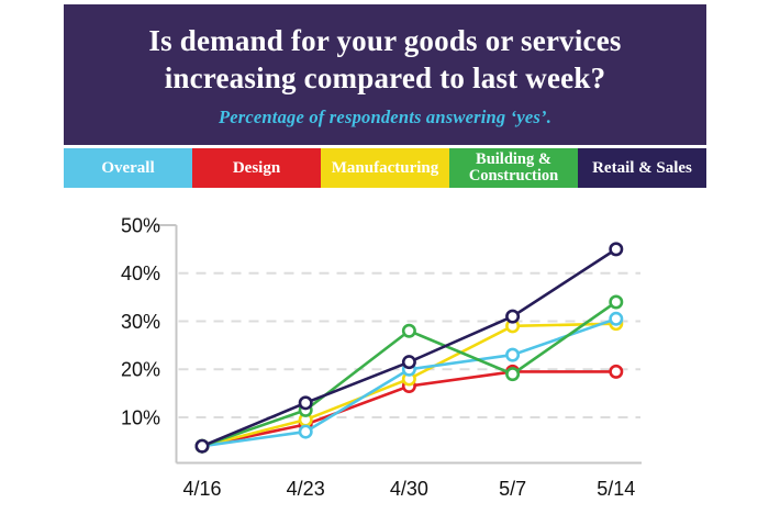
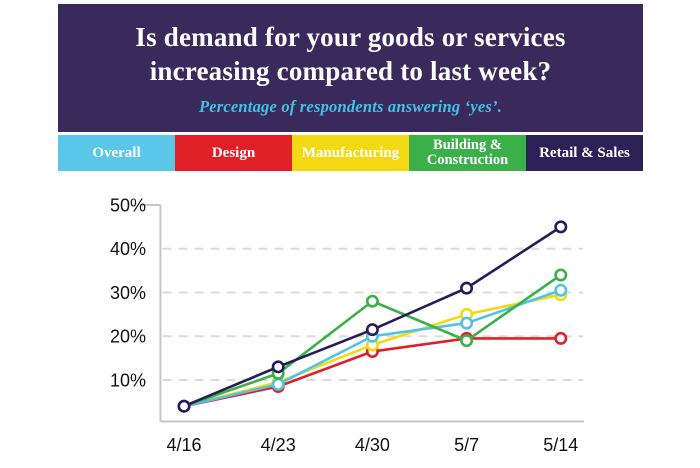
Overall/4/23: 7% -> 9%
Manufacturing/5/7: 29% -> 25%
